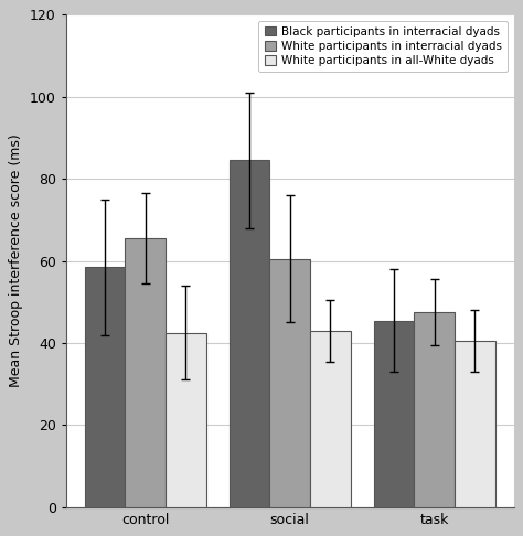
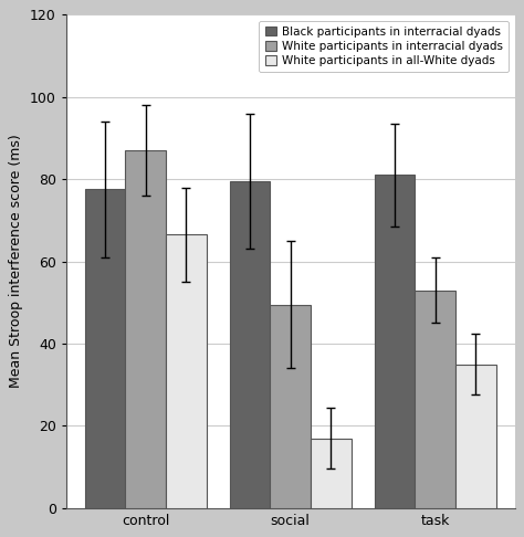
Black participants in interracial dyads/control: 58.5 -> 77.5
White participants in interracial dyads/control: 65.5 -> 87.0
White participants in all-White dyads/control: 42.5 -> 66.5
Black participants in interracial dyads/social: 84.5 -> 79.5
White participants in interracial dyads/social: 60.5 -> 49.5
White participants in all-White dyads/social: 43.0 -> 17.0
Black participants in interracial dyads/task: 45.5 -> 81.0
White participants in interracial dyads/task: 47.5 -> 53.0
White participants in all-White dyads/task: 40.5 -> 35.0
